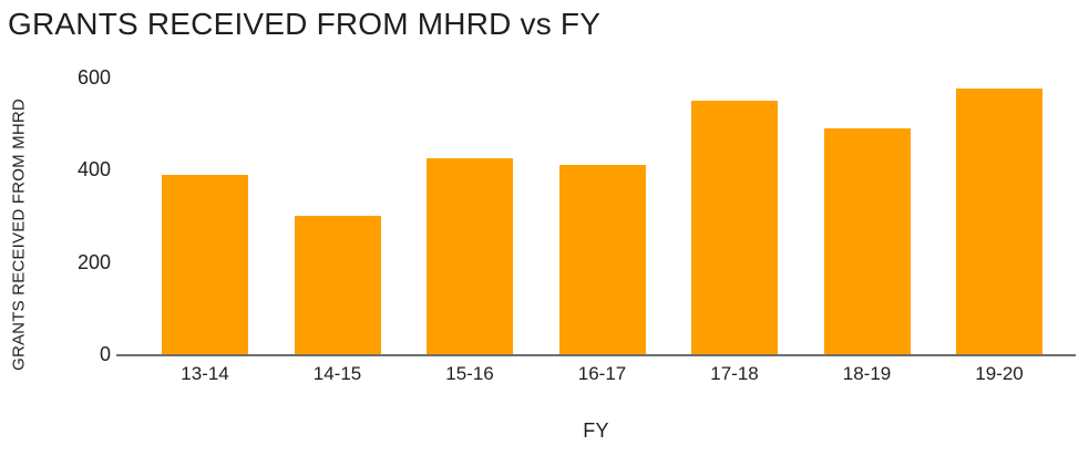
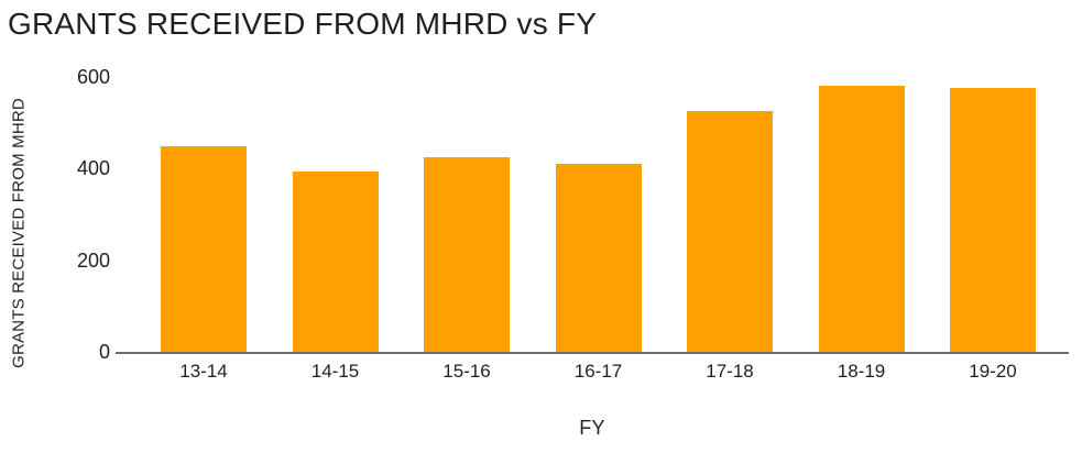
13-14: 390 -> 450
14-15: 300 -> 390
17-18: 550 -> 520
18-19: 490 -> 580
